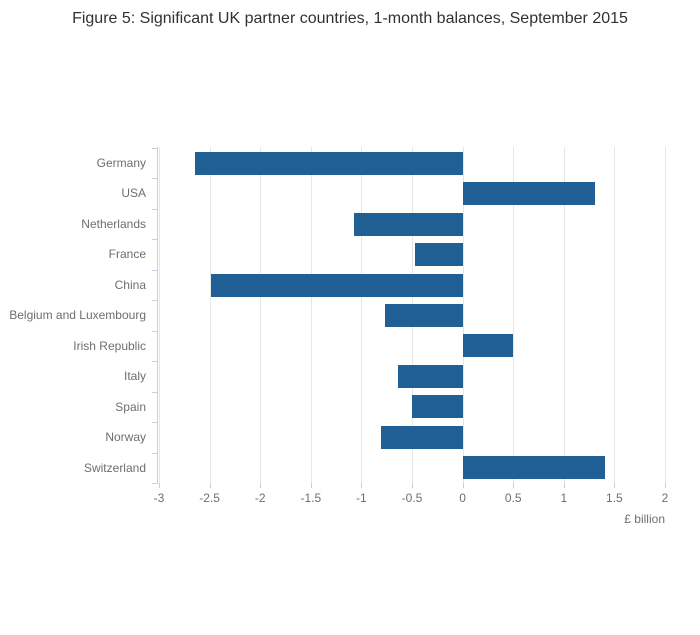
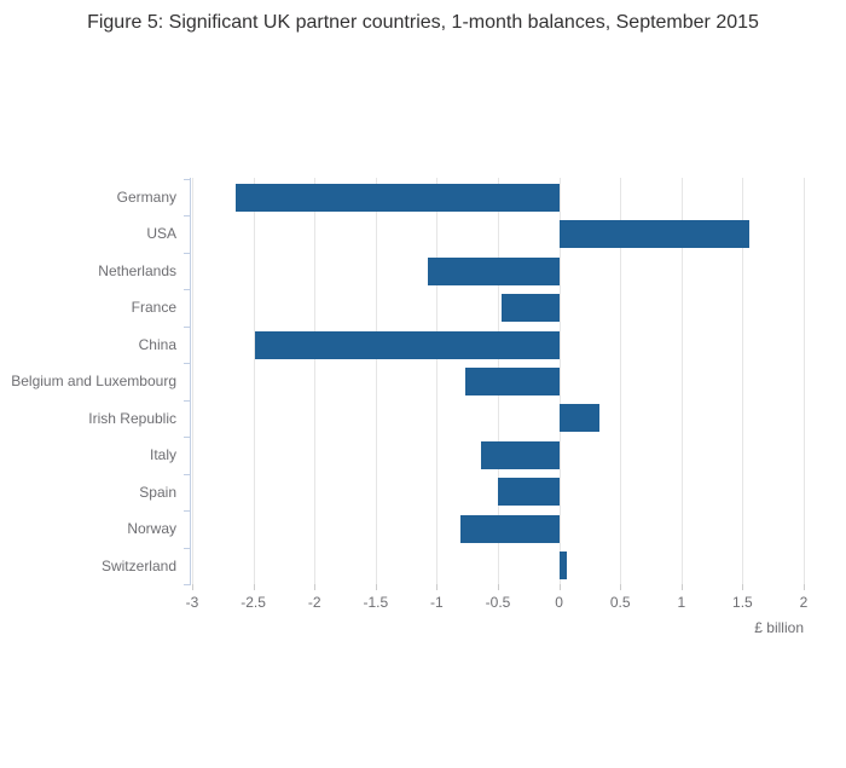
USA: 1.31 -> 1.56
Irish Republic: 0.50 -> 0.33
Switzerland: 1.41 -> 0.06
